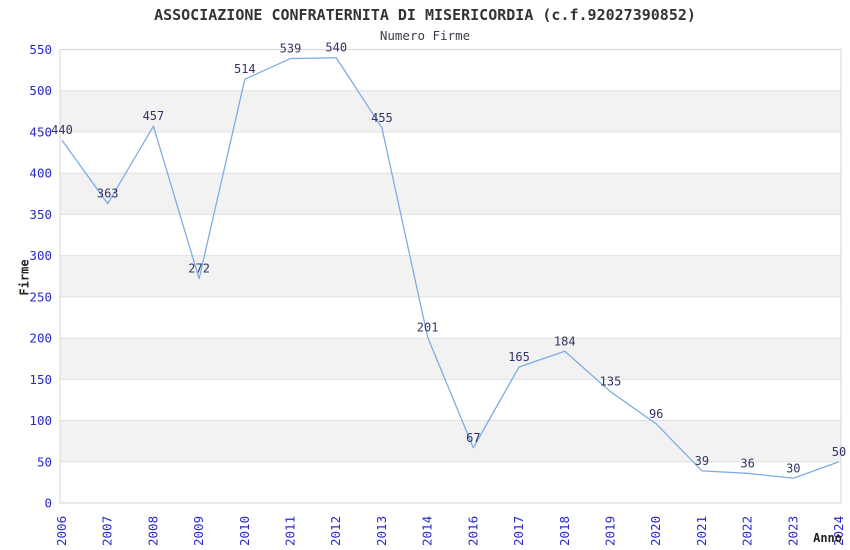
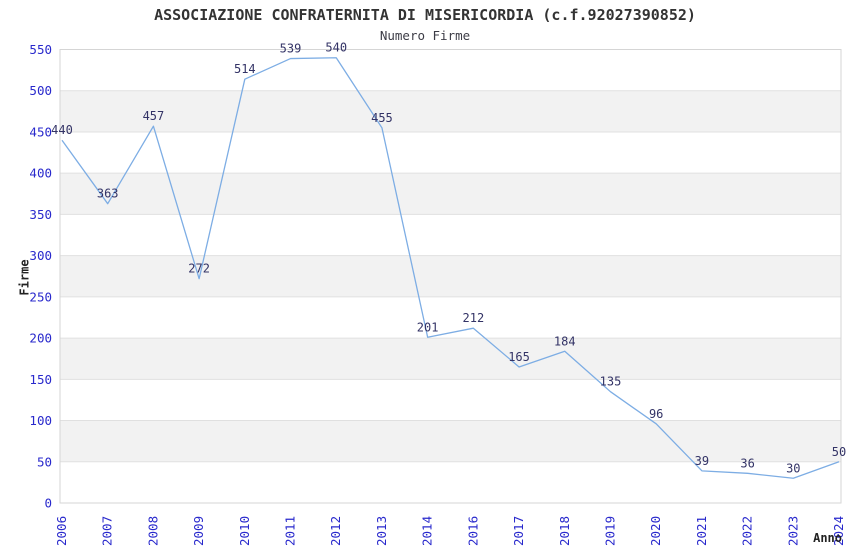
2016: 67 -> 212
